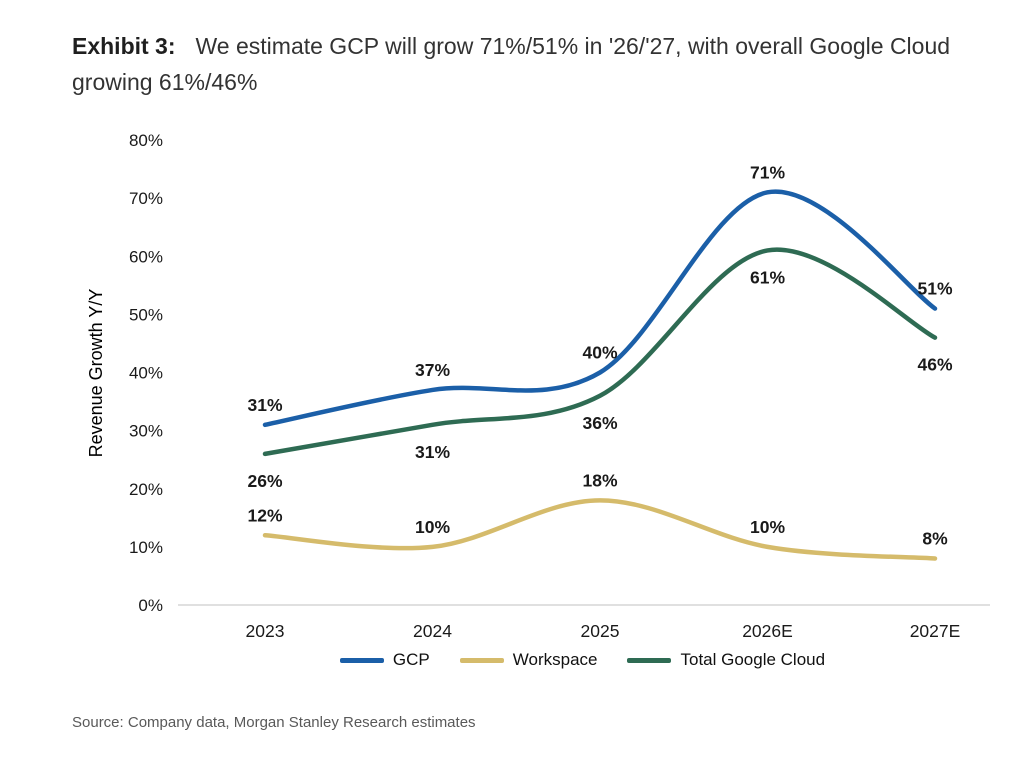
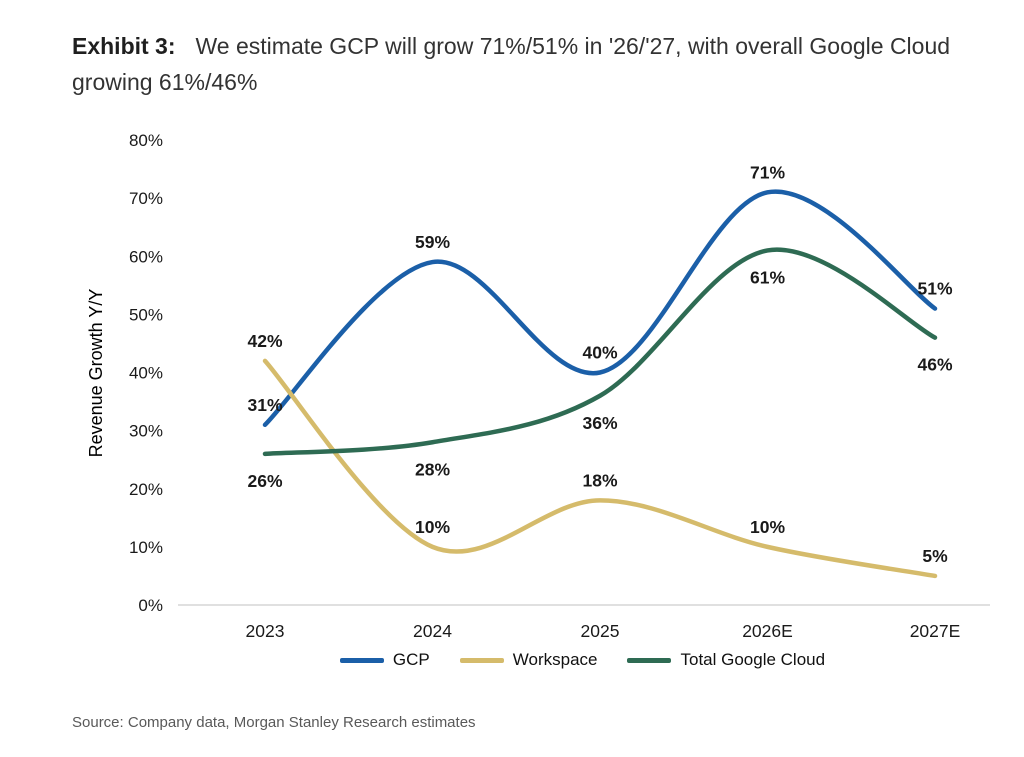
Workspace/2023: 12% -> 42%
GCP/2024: 37% -> 59%
Total Google Cloud/2024: 31% -> 28%
Workspace/2027E: 8% -> 5%
